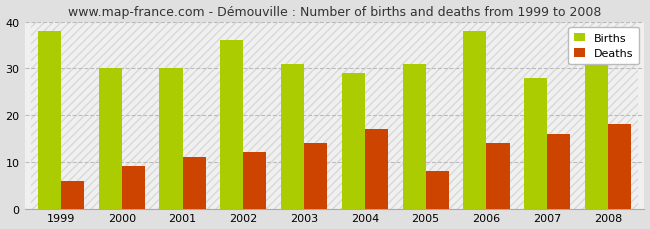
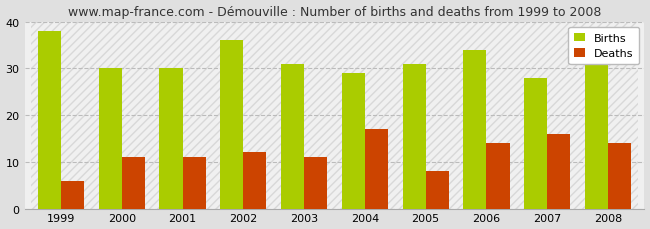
Deaths/2000: 9 -> 11
Deaths/2003: 14 -> 11
Births/2006: 38 -> 34
Deaths/2008: 18 -> 14
